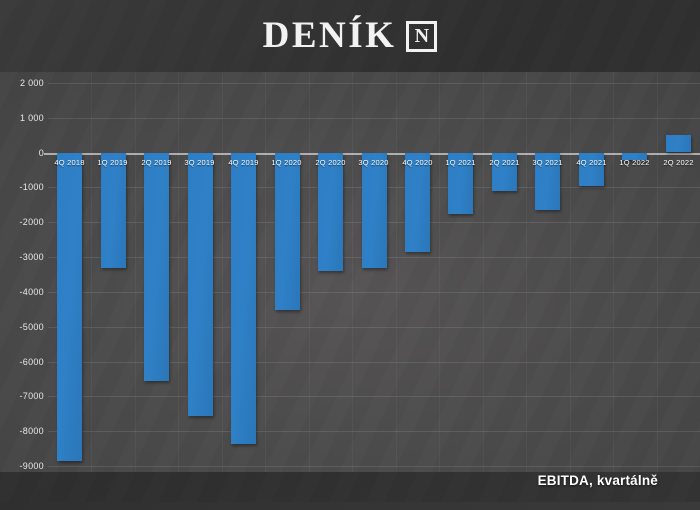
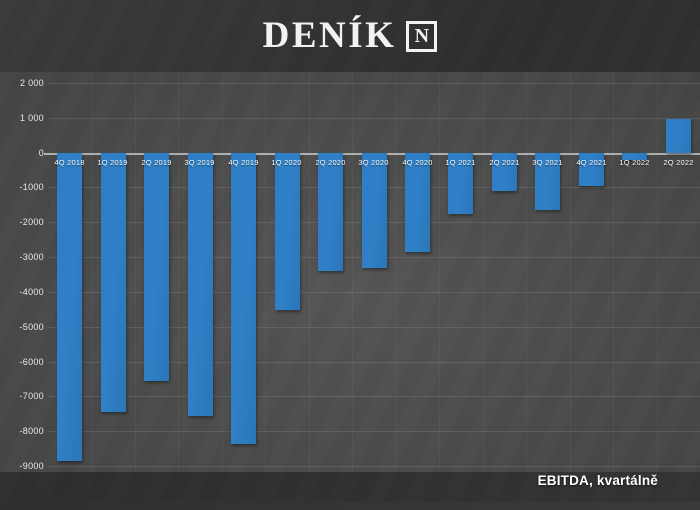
1Q 2019: -3300 -> -7400
2Q 2022: 500 -> 1000
